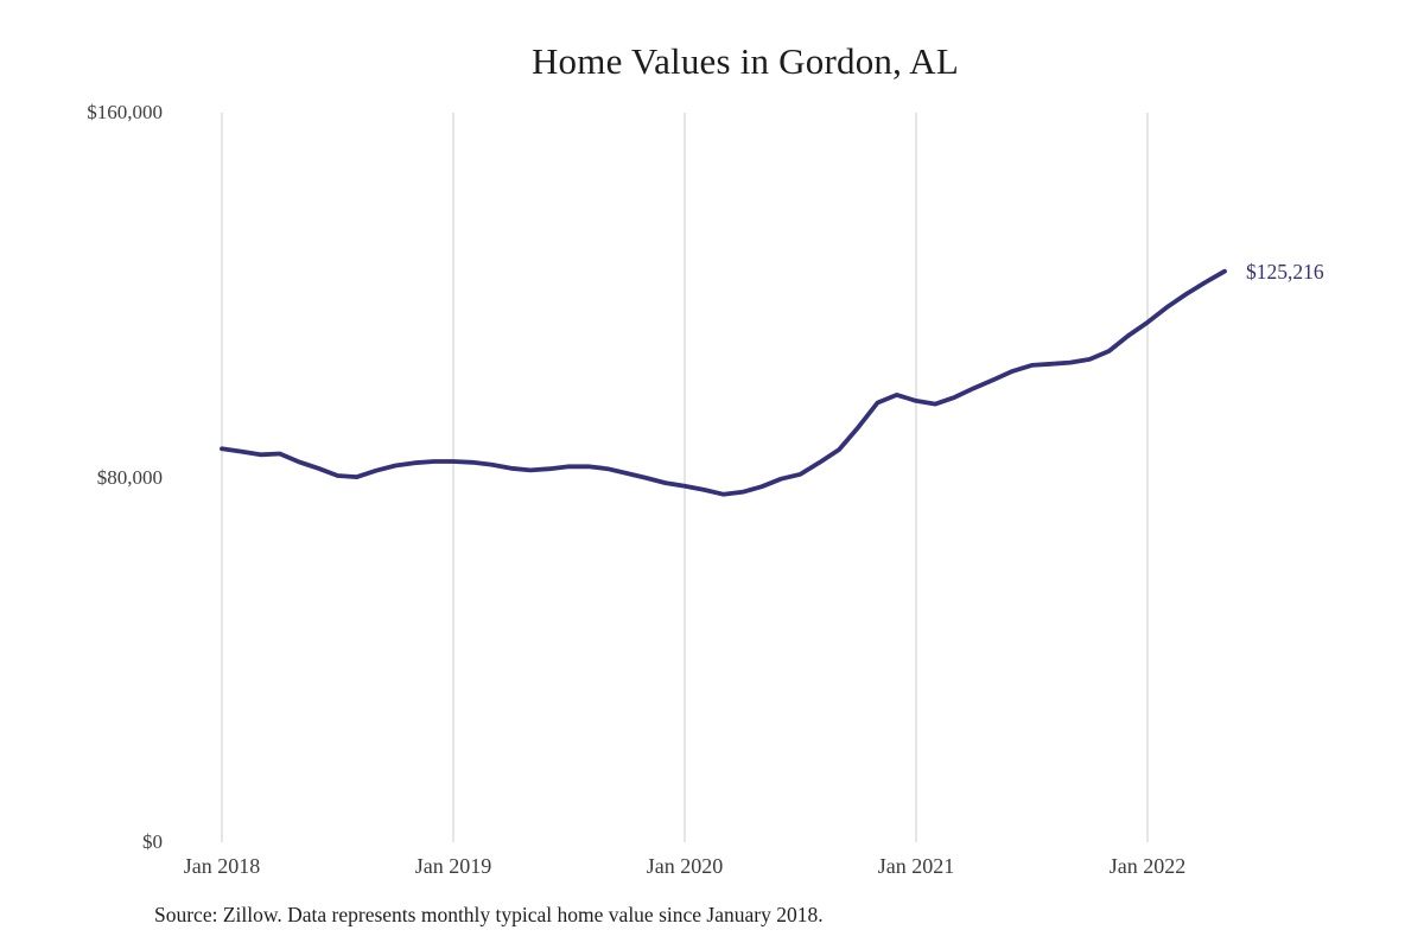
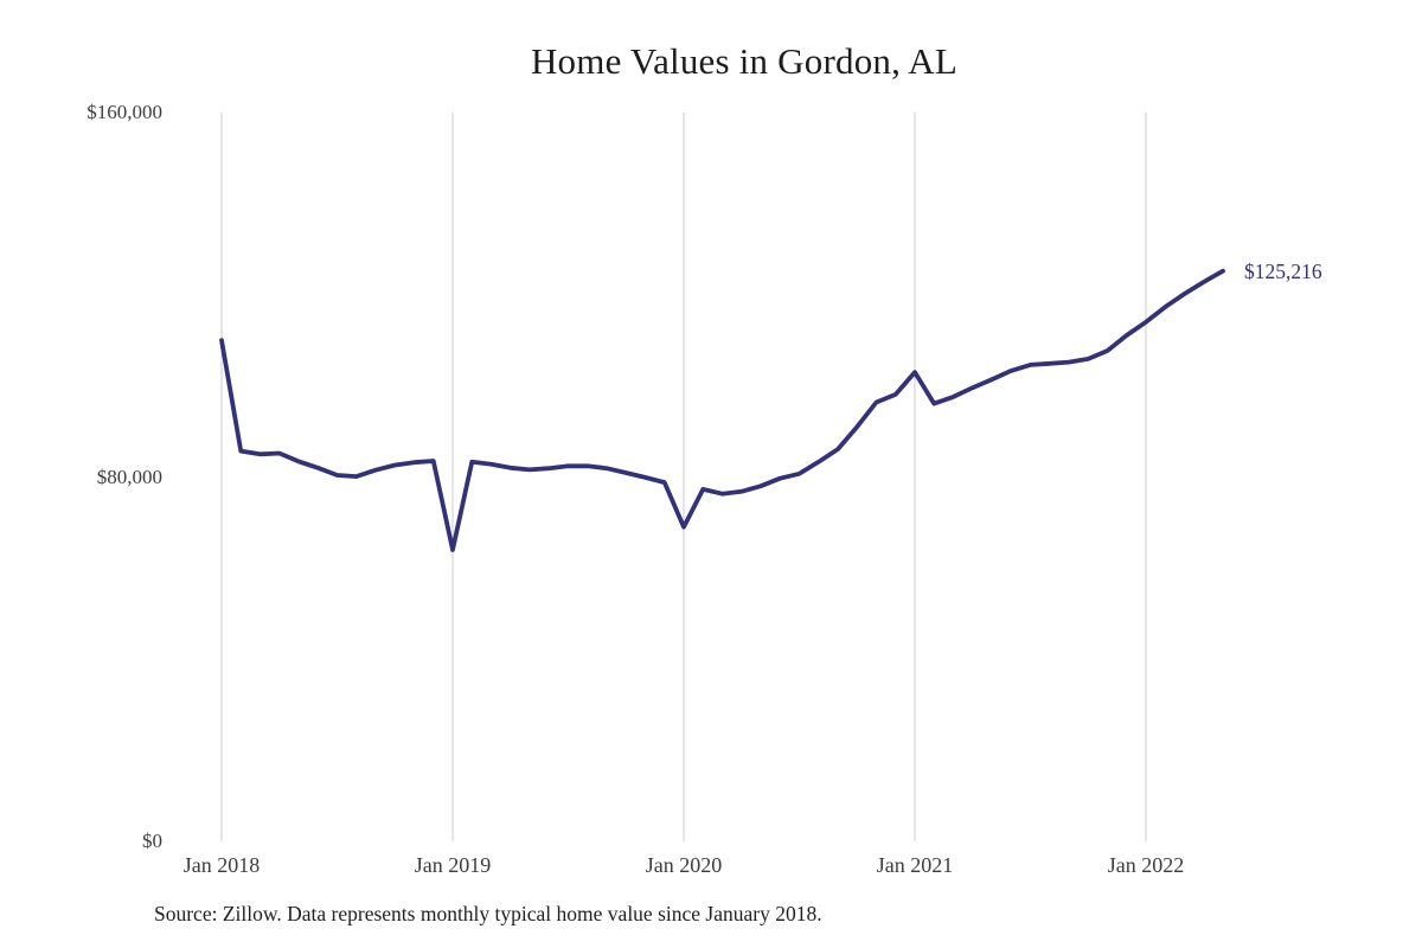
Jan 2018: $86000 -> $110000
Jan 2019: $84000 -> $64000
Jan 2020: $78000 -> $69000
Jan 2021: $97000 -> $103000
